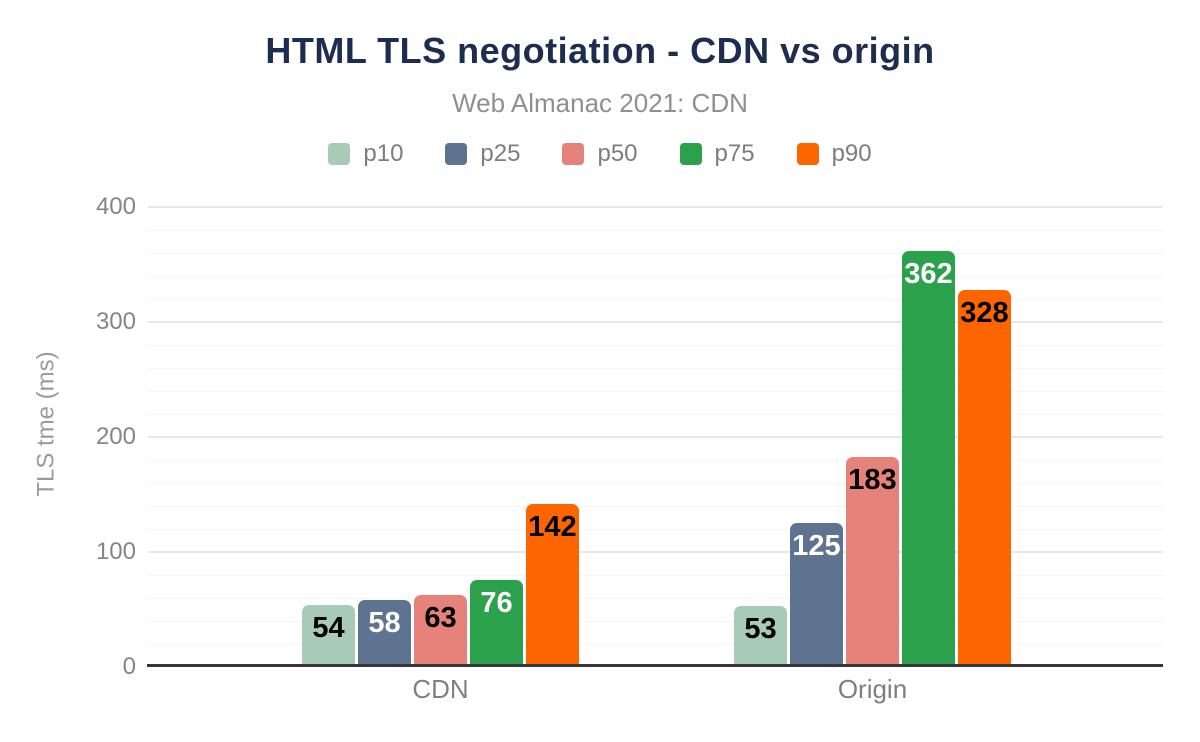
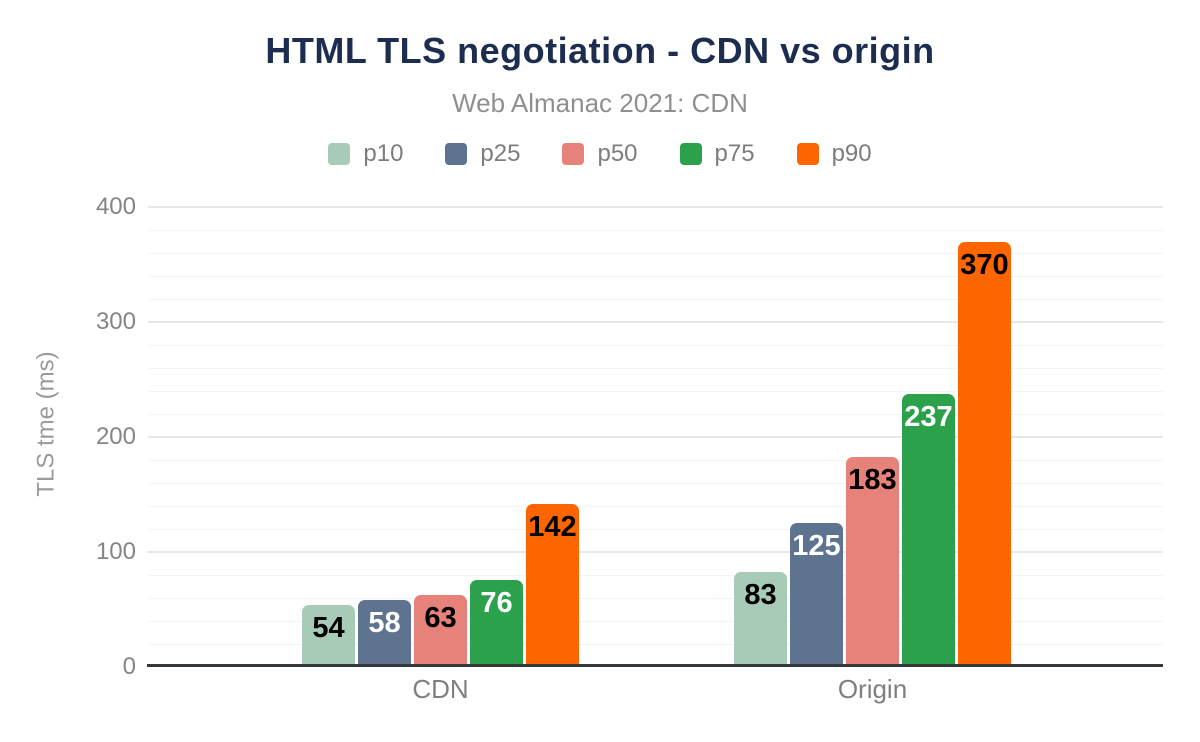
p10/Origin: 53 -> 83
p75/Origin: 362 -> 237
p90/Origin: 328 -> 370
